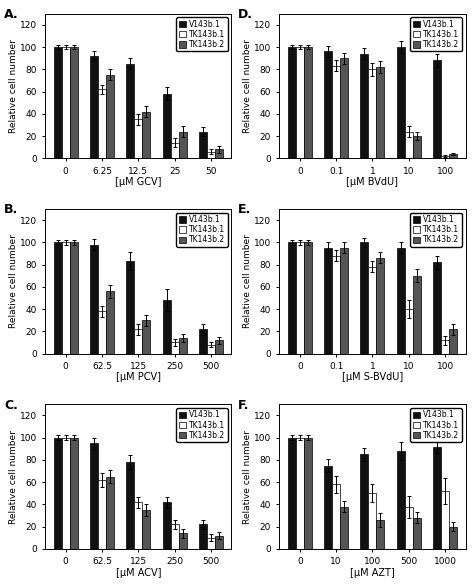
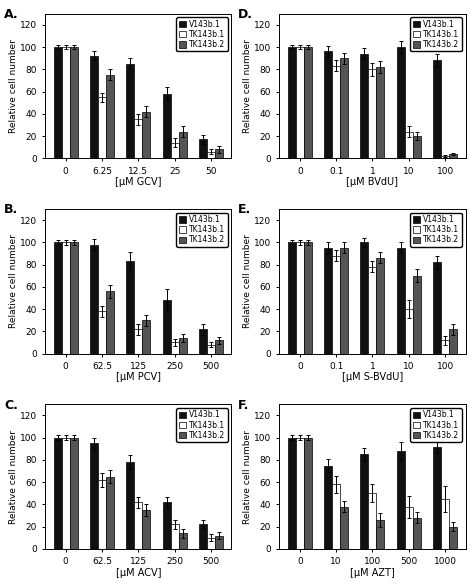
TK143b.1/6.25: 62 -> 55
V143b.1/50: 24 -> 17
TK143b.1/1000: 52 -> 45
